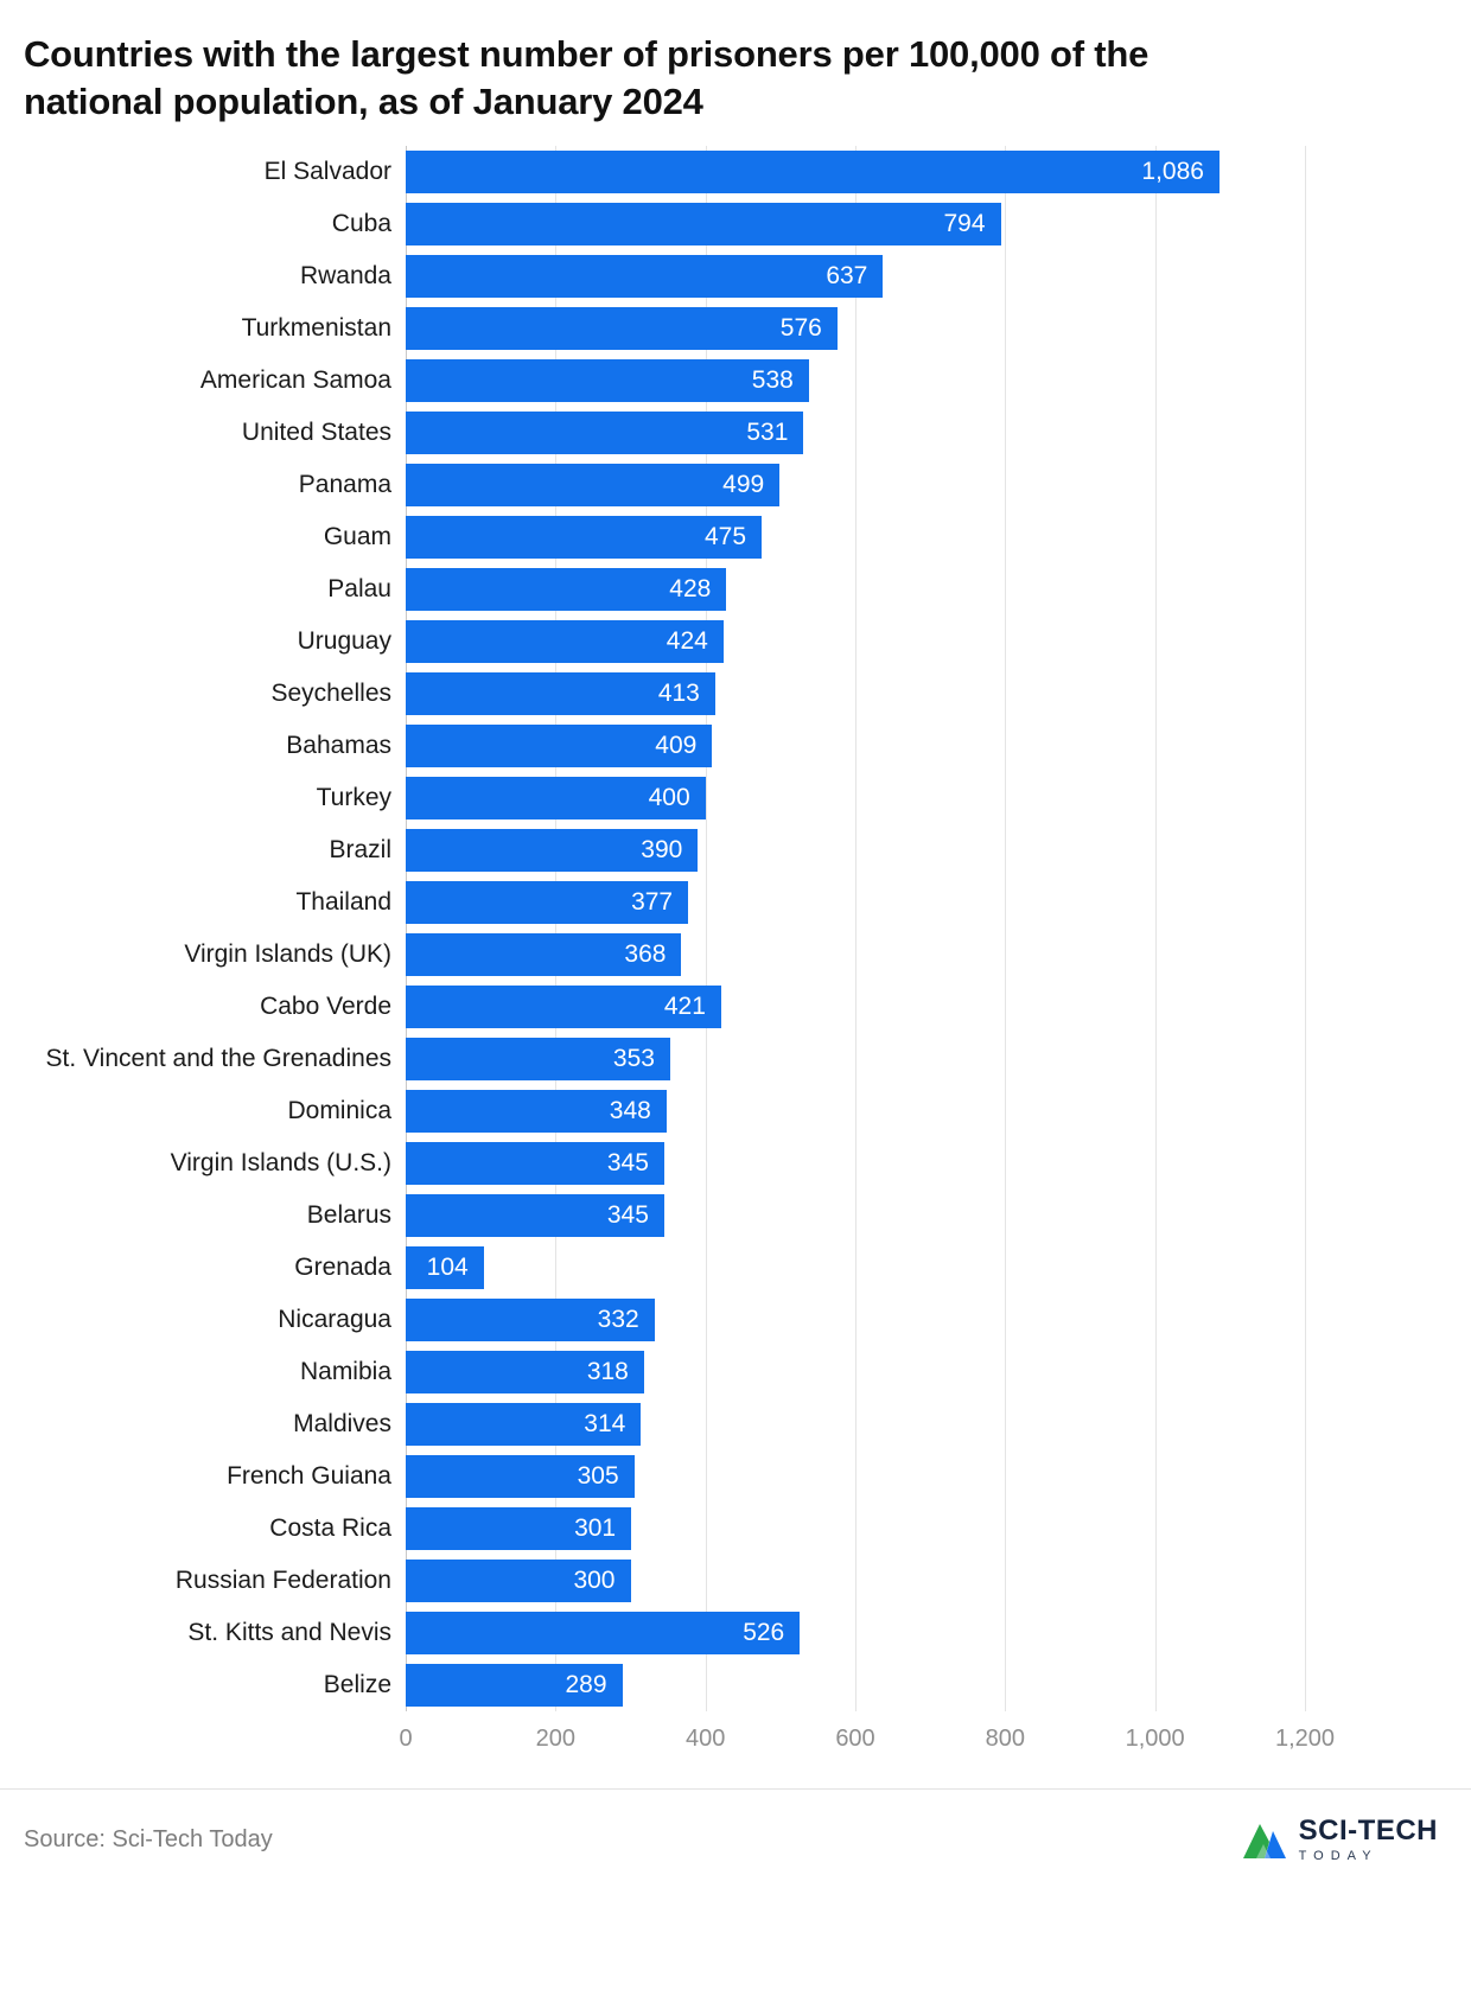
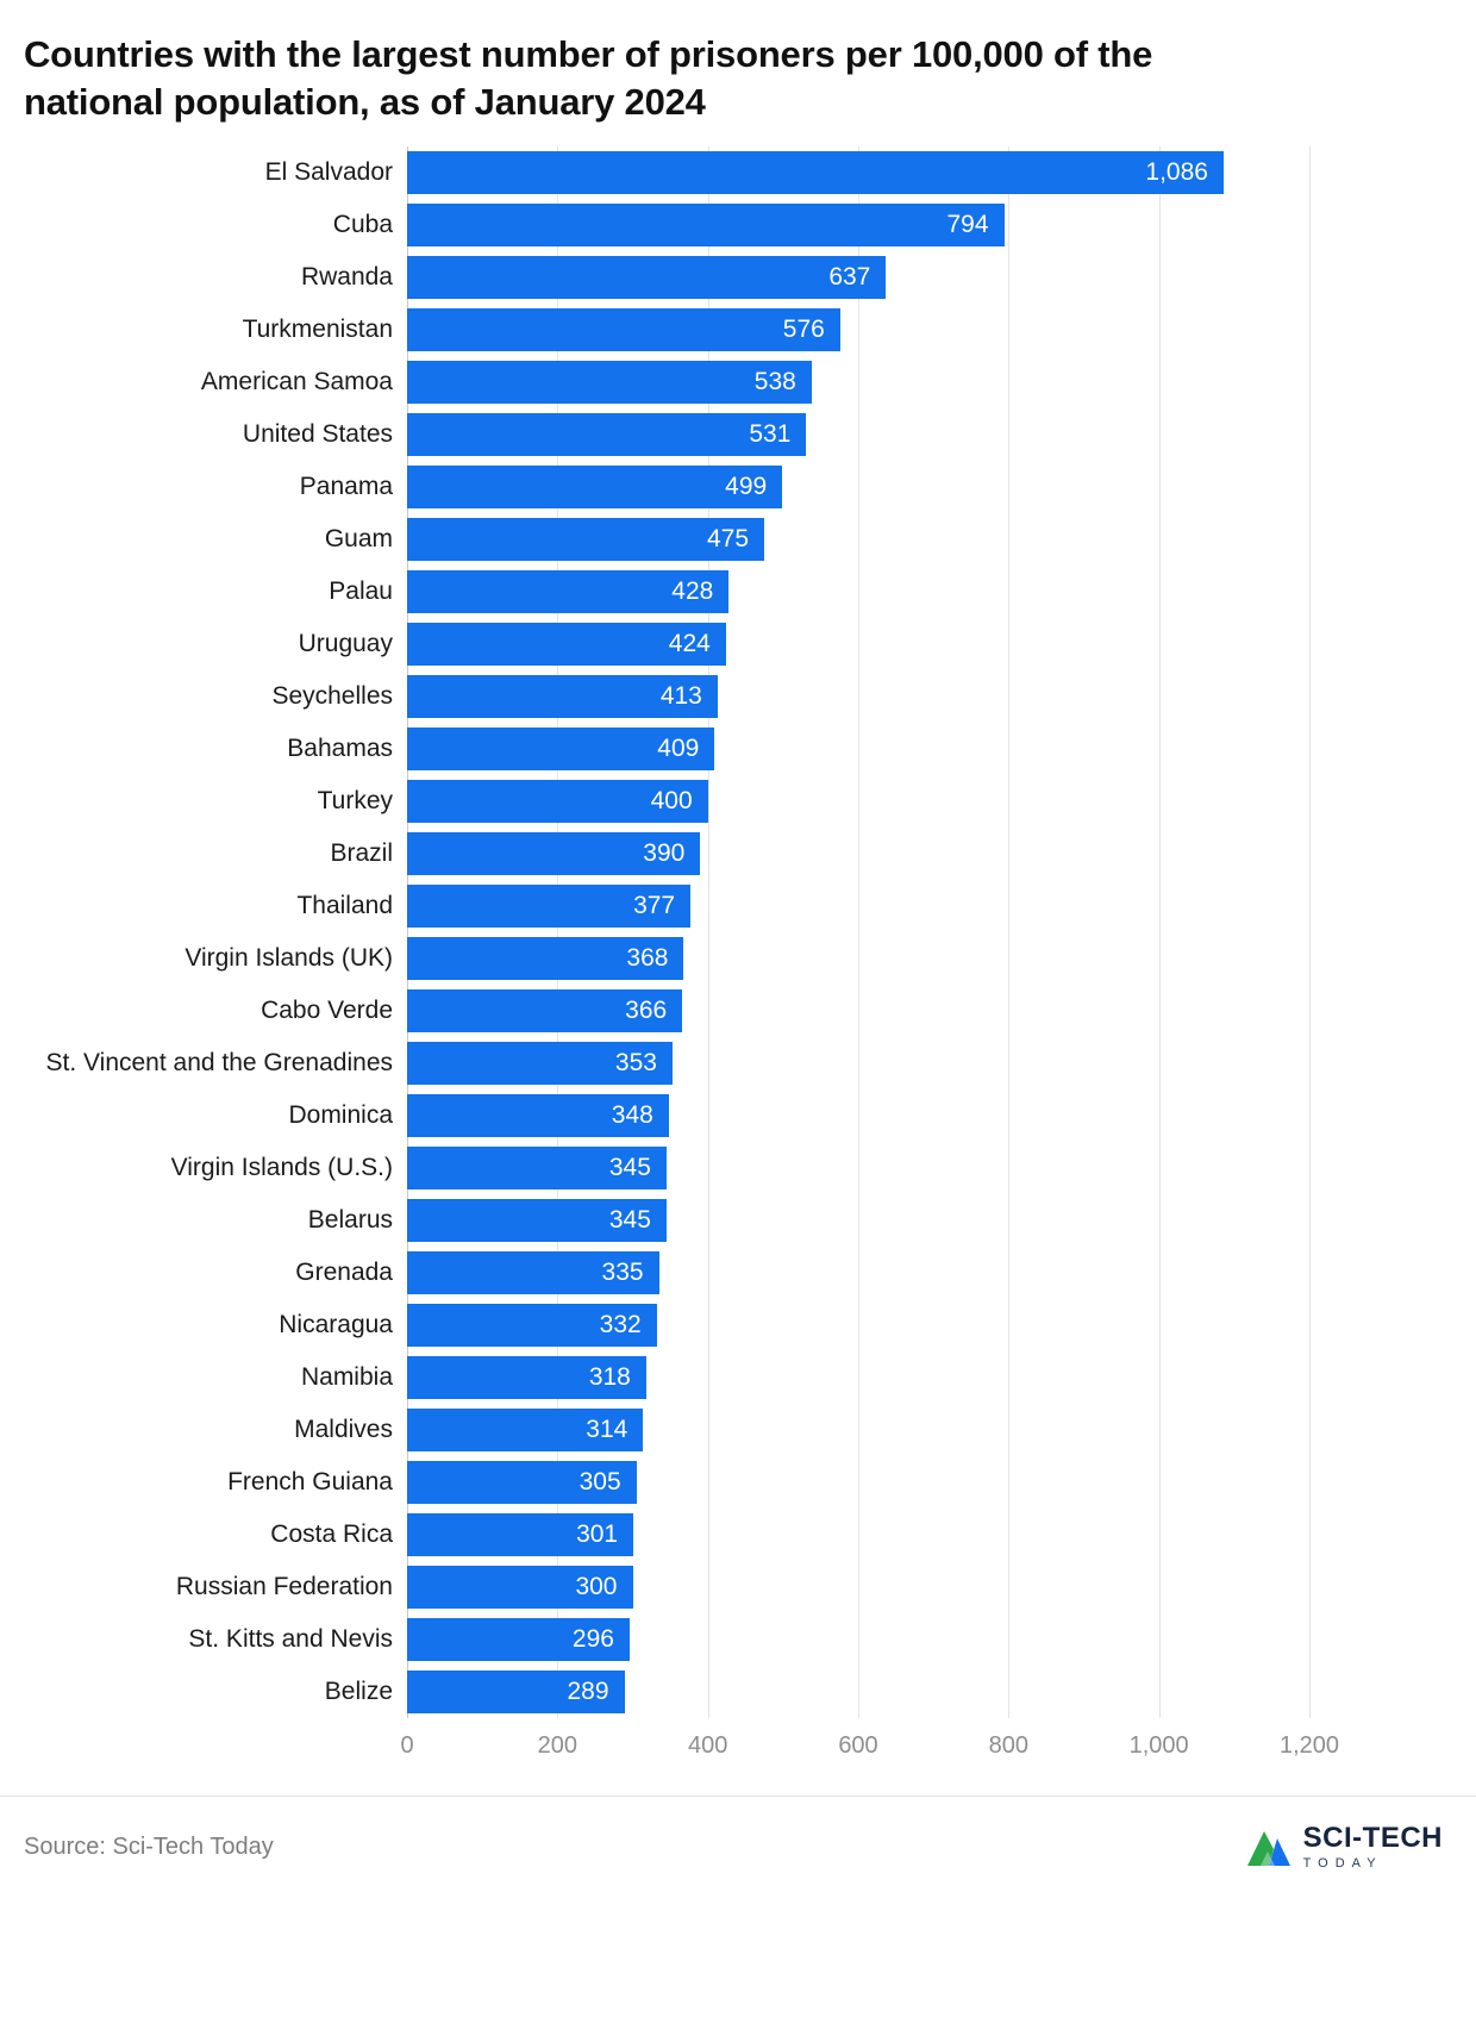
Cabo Verde: 421 -> 366
Grenada: 104 -> 335
St. Kitts and Nevis: 526 -> 296
